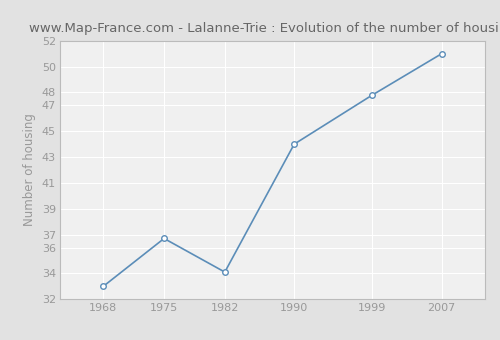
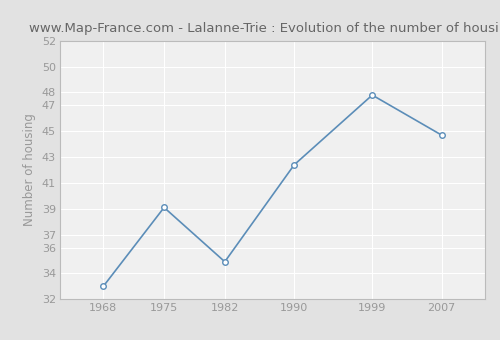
1975: 36.7 -> 39.1
1982: 34.1 -> 34.9
1990: 44.0 -> 42.4
2007: 51.0 -> 44.7
